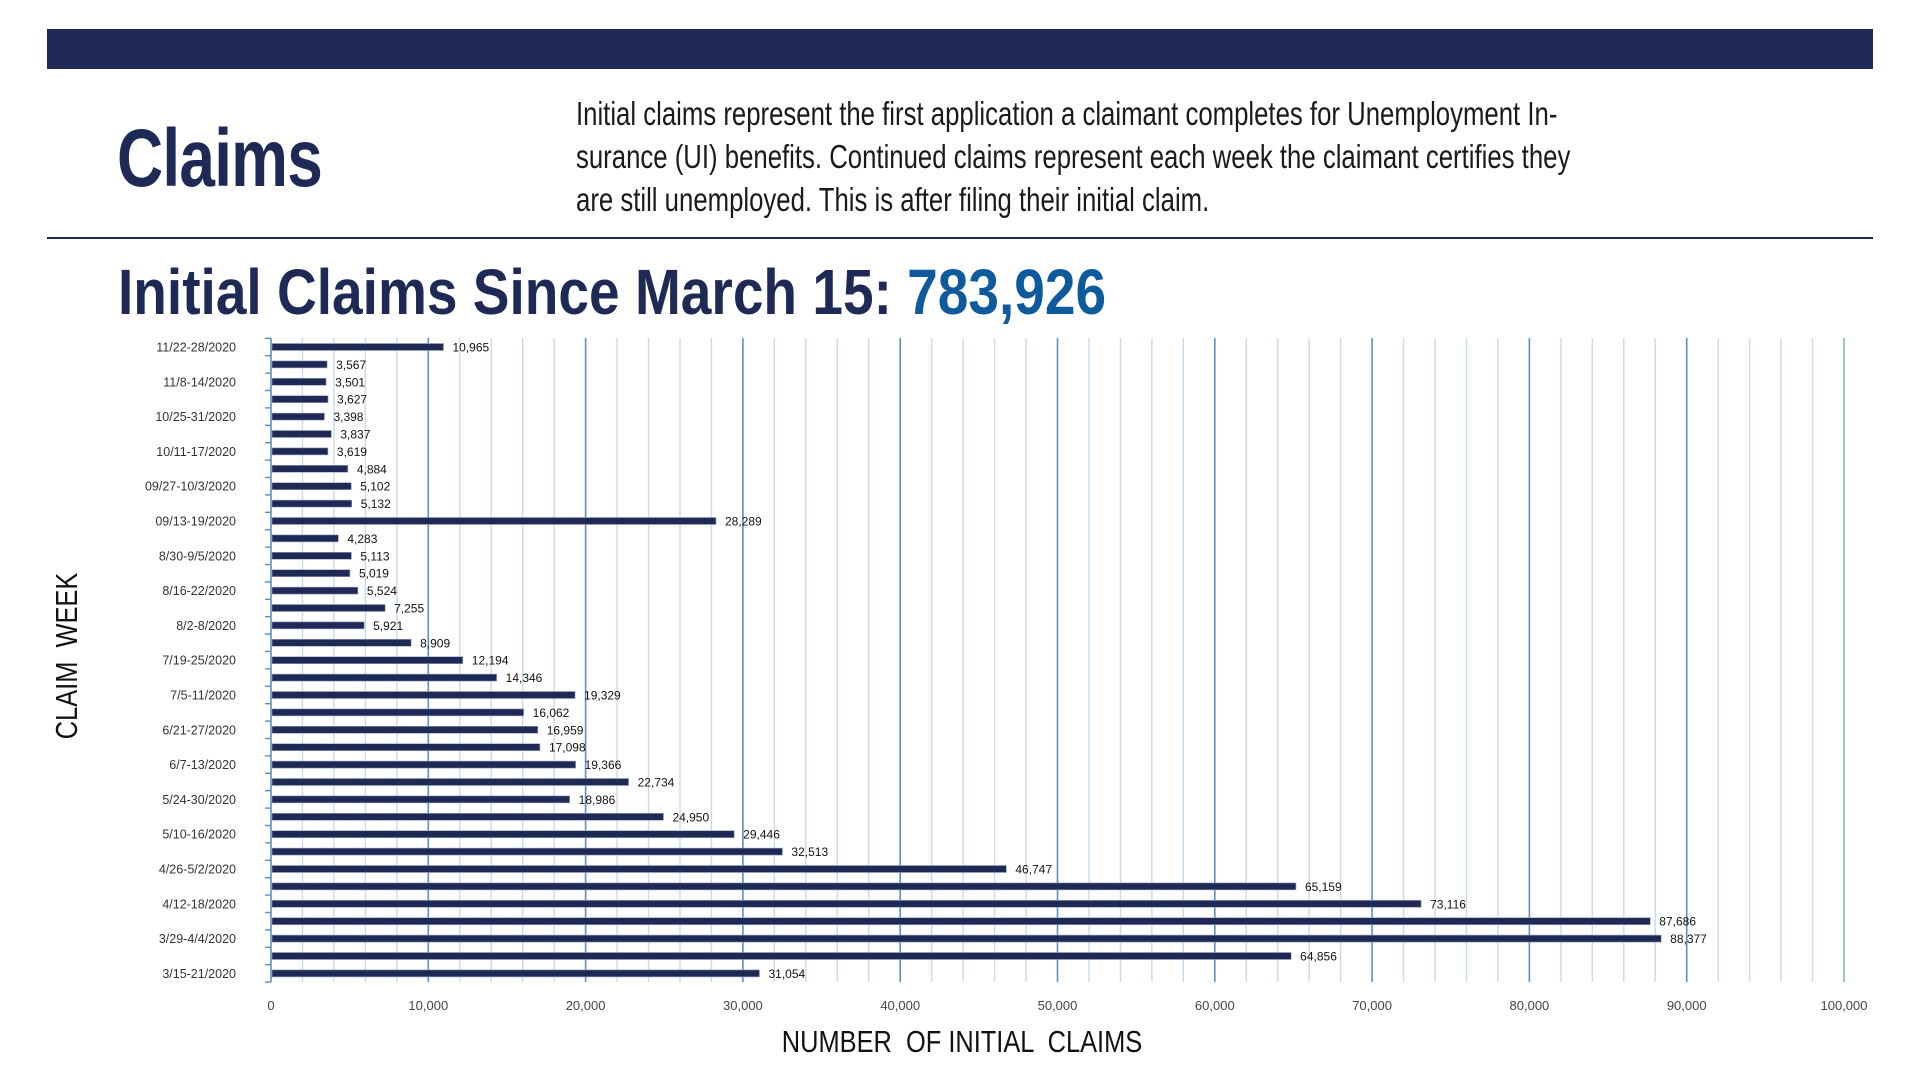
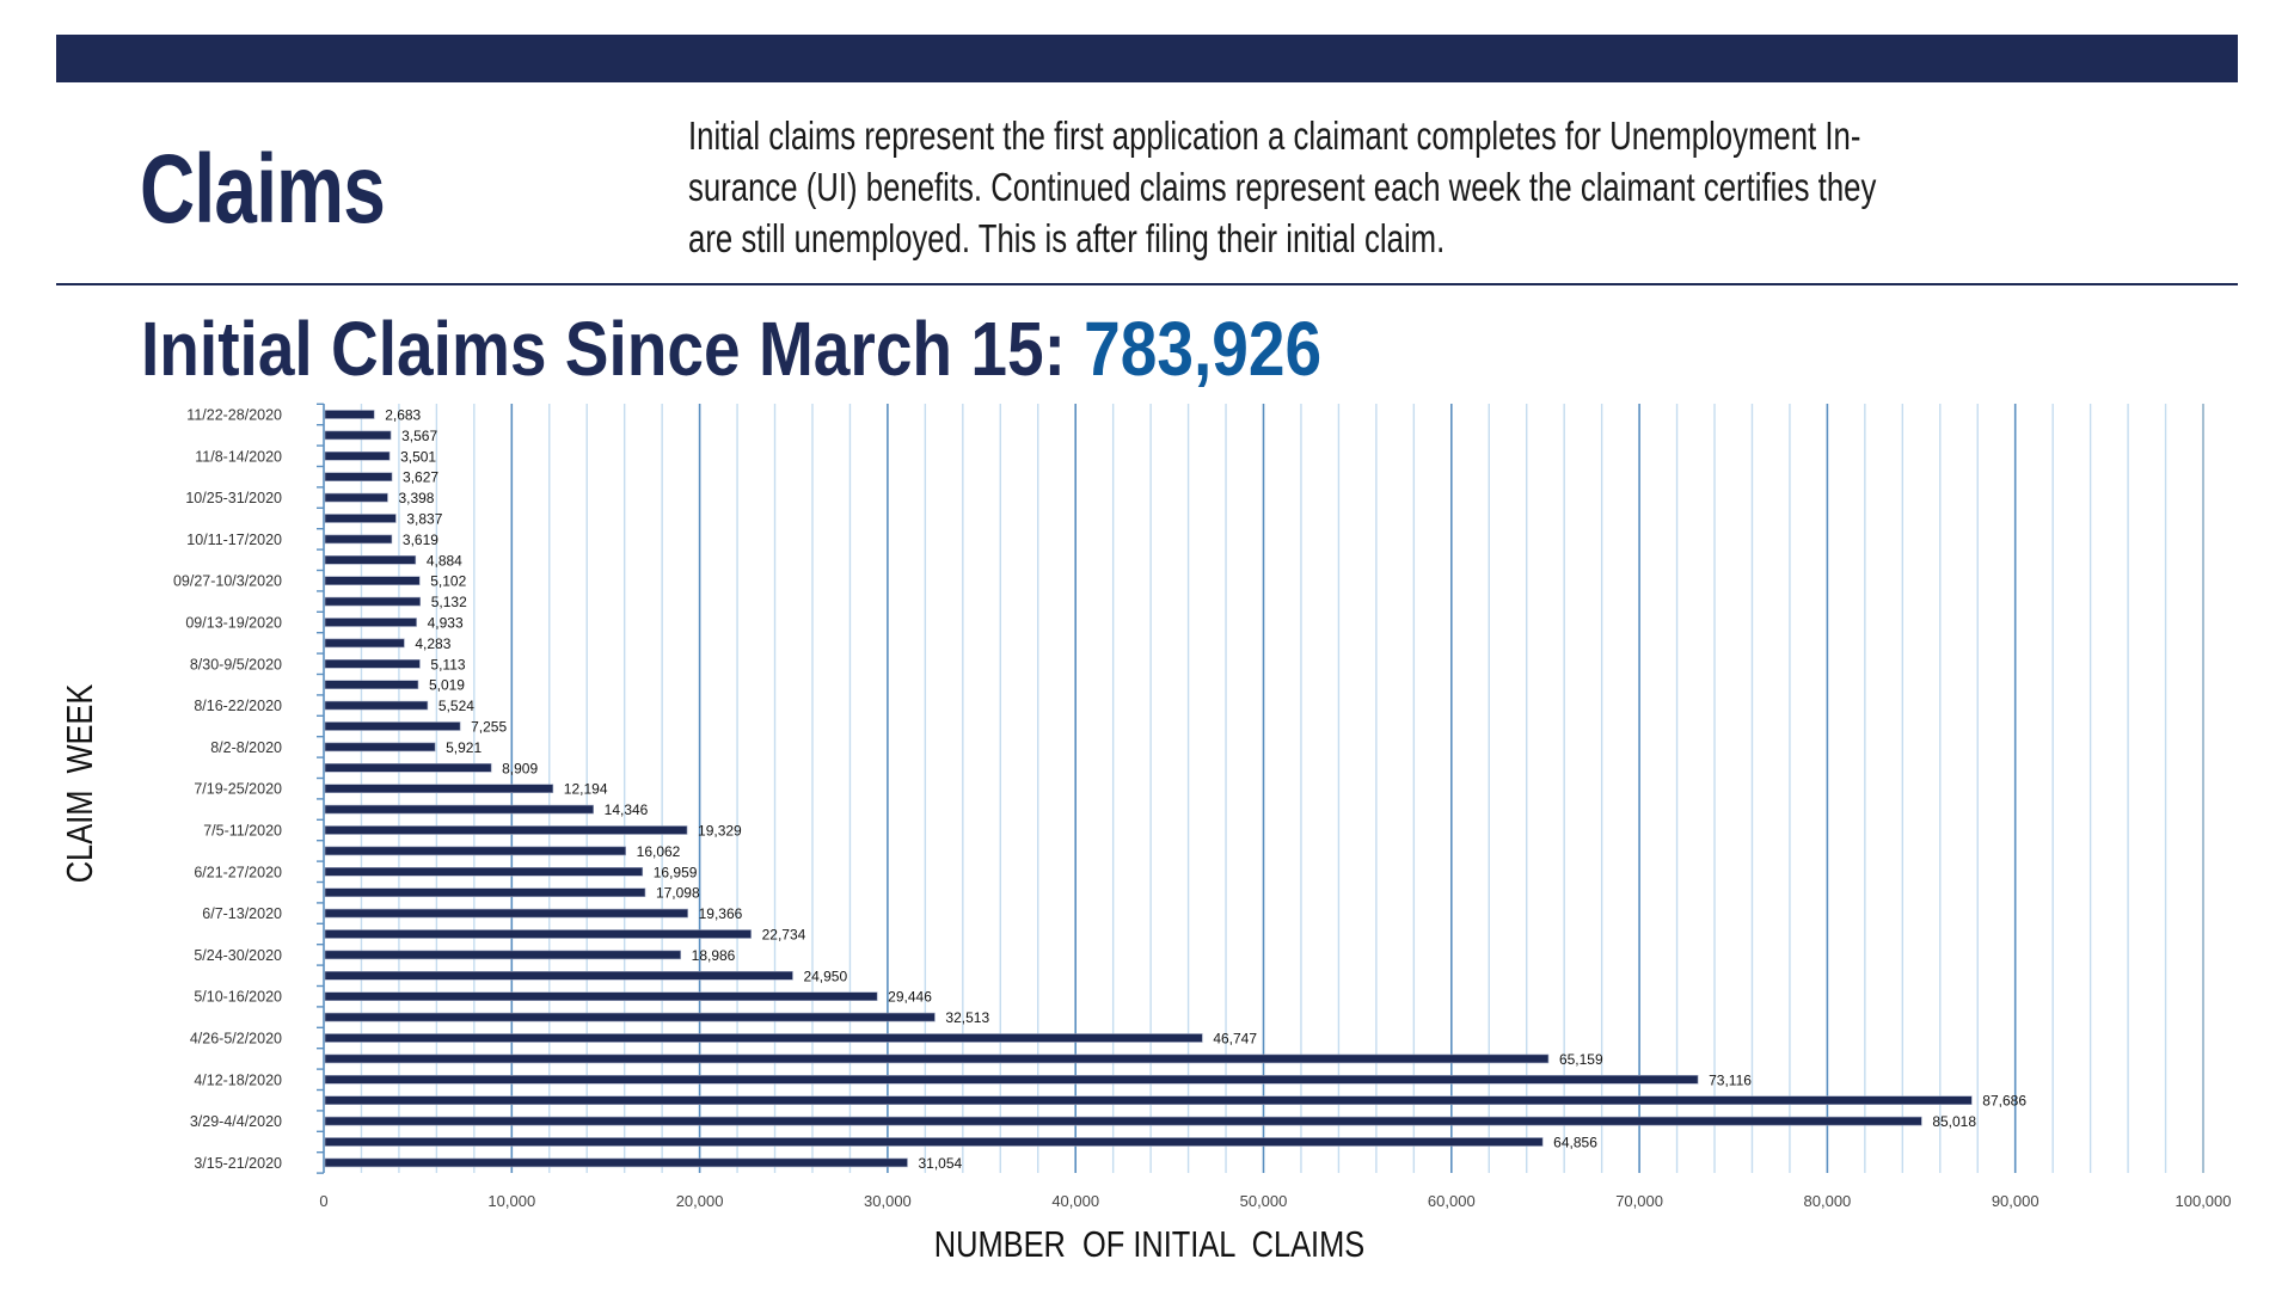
11/22-28/2020: 10,965 -> 2,683
09/13-19/2020: 28,289 -> 4,933
3/29-4/4/2020: 88,377 -> 85,018
